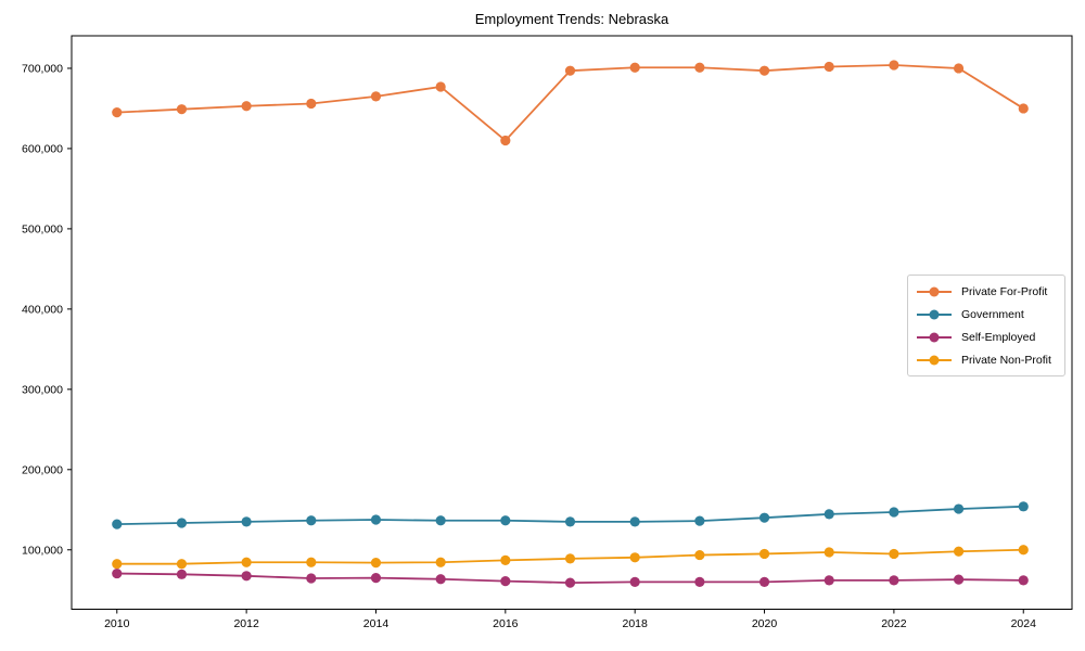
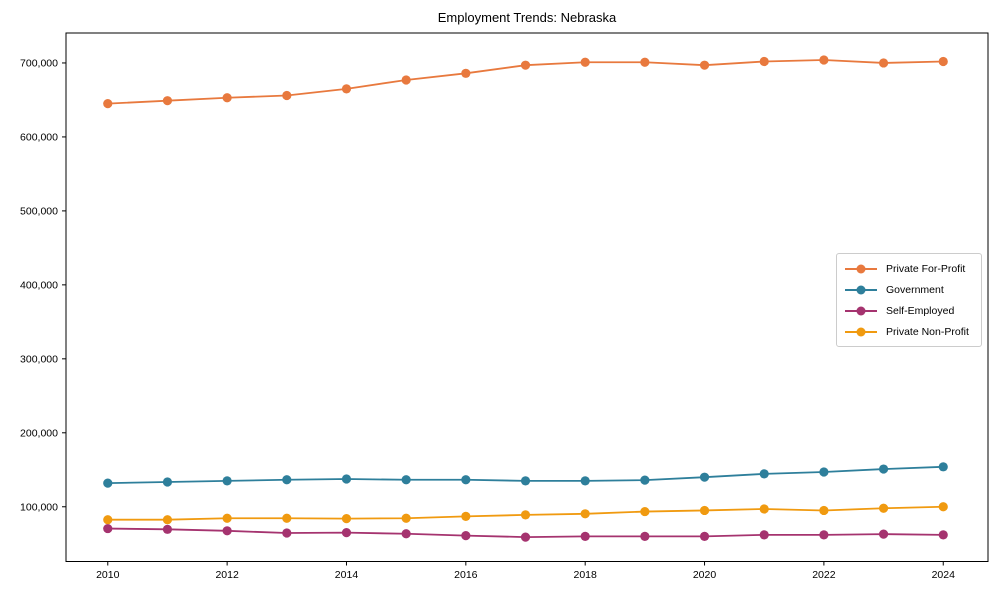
Private For-Profit/2016: 610000 -> 690000
Private For-Profit/2024: 650000 -> 700000
